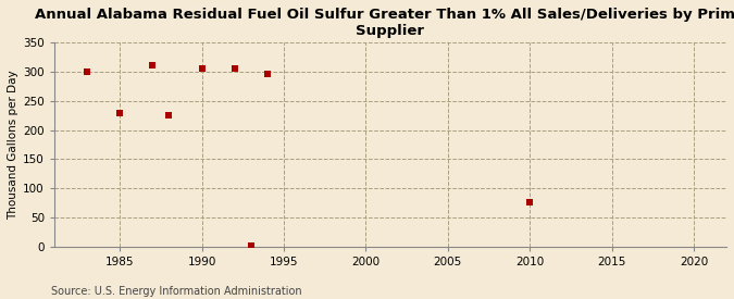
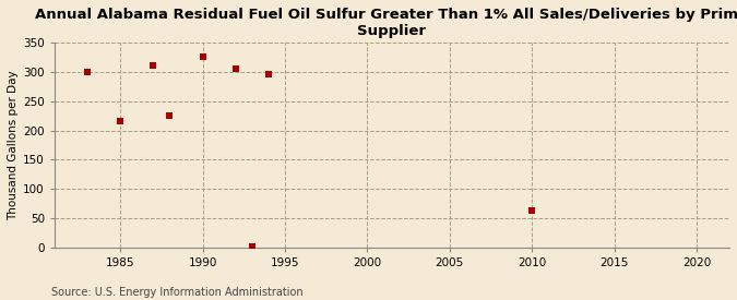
1985: 228 -> 215
1990: 306 -> 325
2010: 76 -> 63
